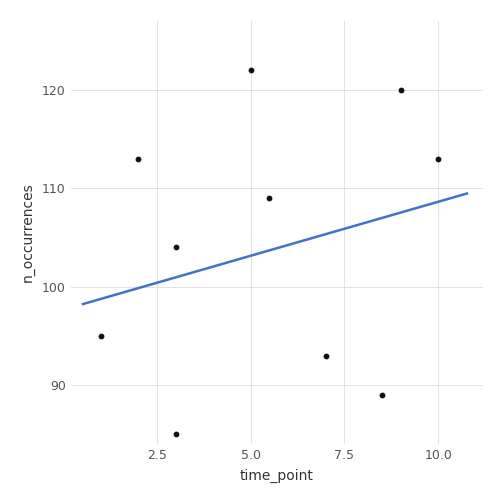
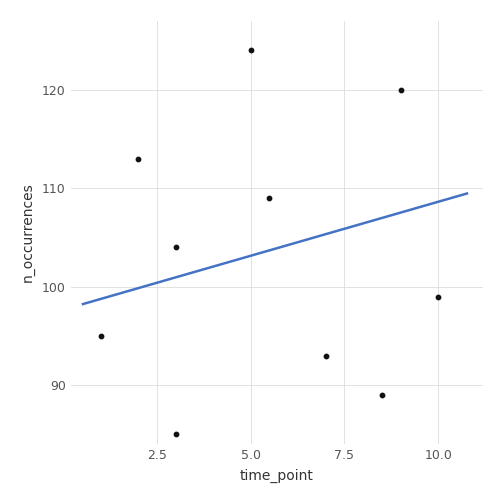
5.0: 122 -> 124
10.0: 113 -> 99
